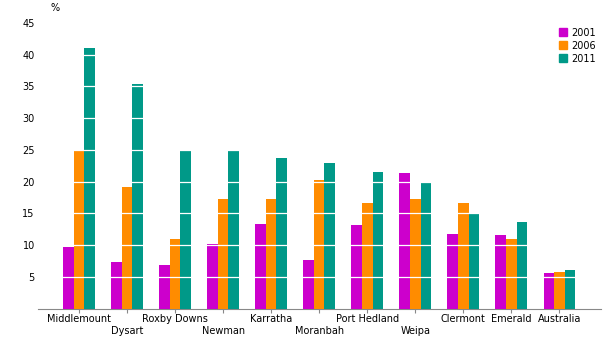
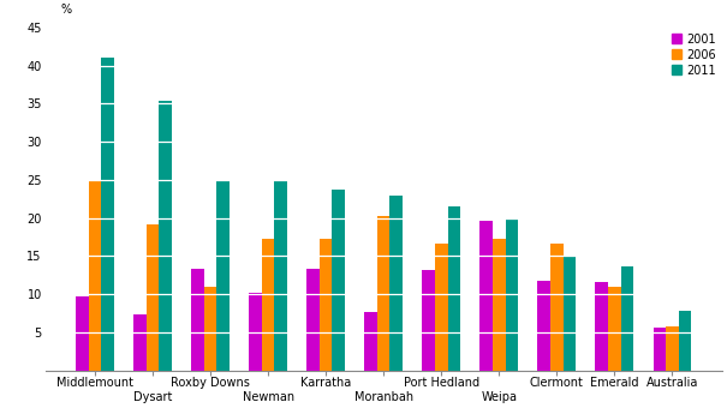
2001/Roxby Downs: 6.8 -> 13.4
2001/Weipa: 21.4 -> 19.6
2011/Australia: 6.1 -> 7.8
